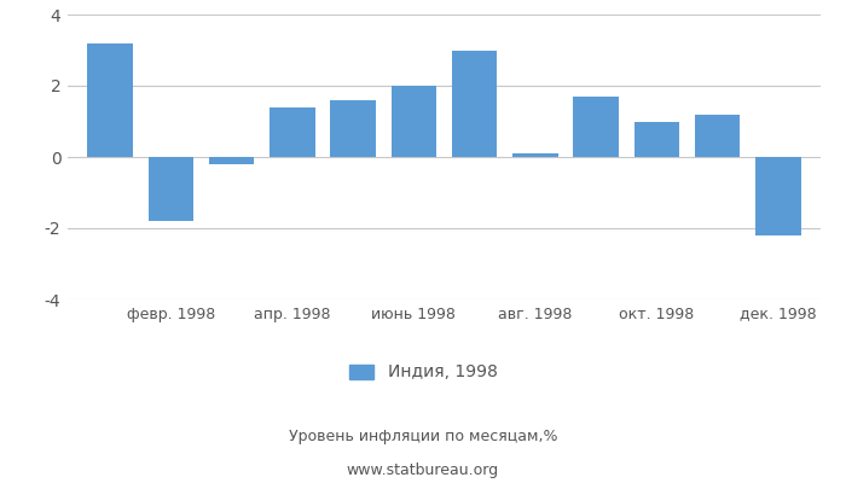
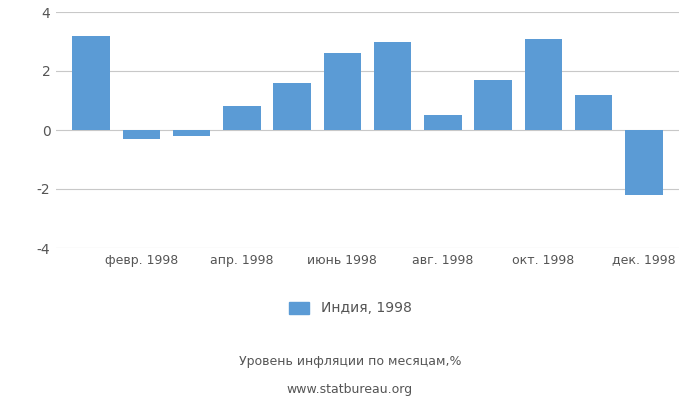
февр. 1998: -1.8 -> -0.3
апр. 1998: 1.4 -> 0.8
июнь 1998: 2.0 -> 2.6
авг. 1998: 0.1 -> 0.5
окт. 1998: 1.0 -> 3.1
